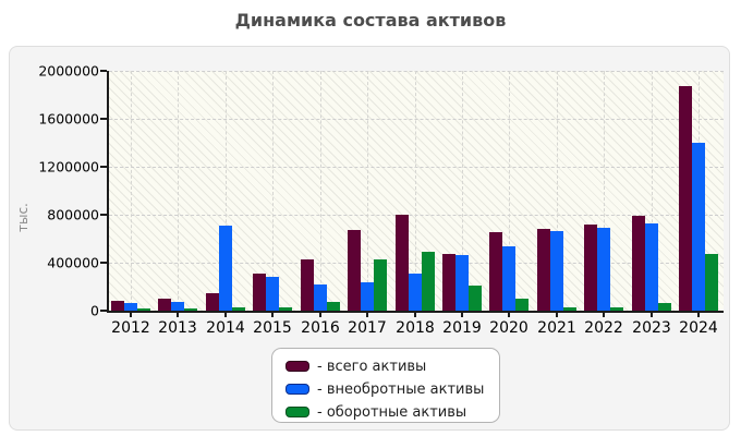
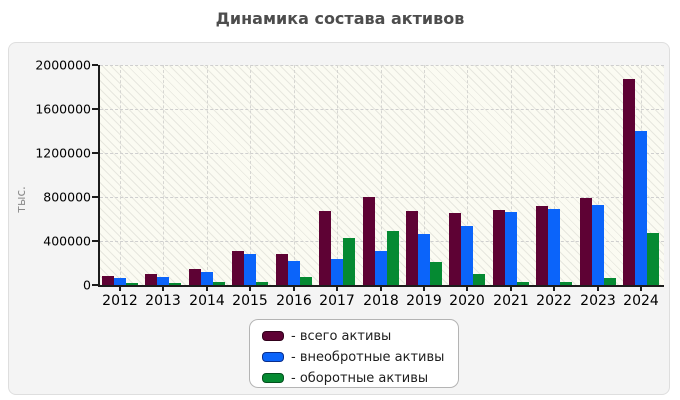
- внеобротные активы/2014: 710000 -> 120000
- всего активы/2016: 430000 -> 280000
- всего активы/2019: 470000 -> 680000
